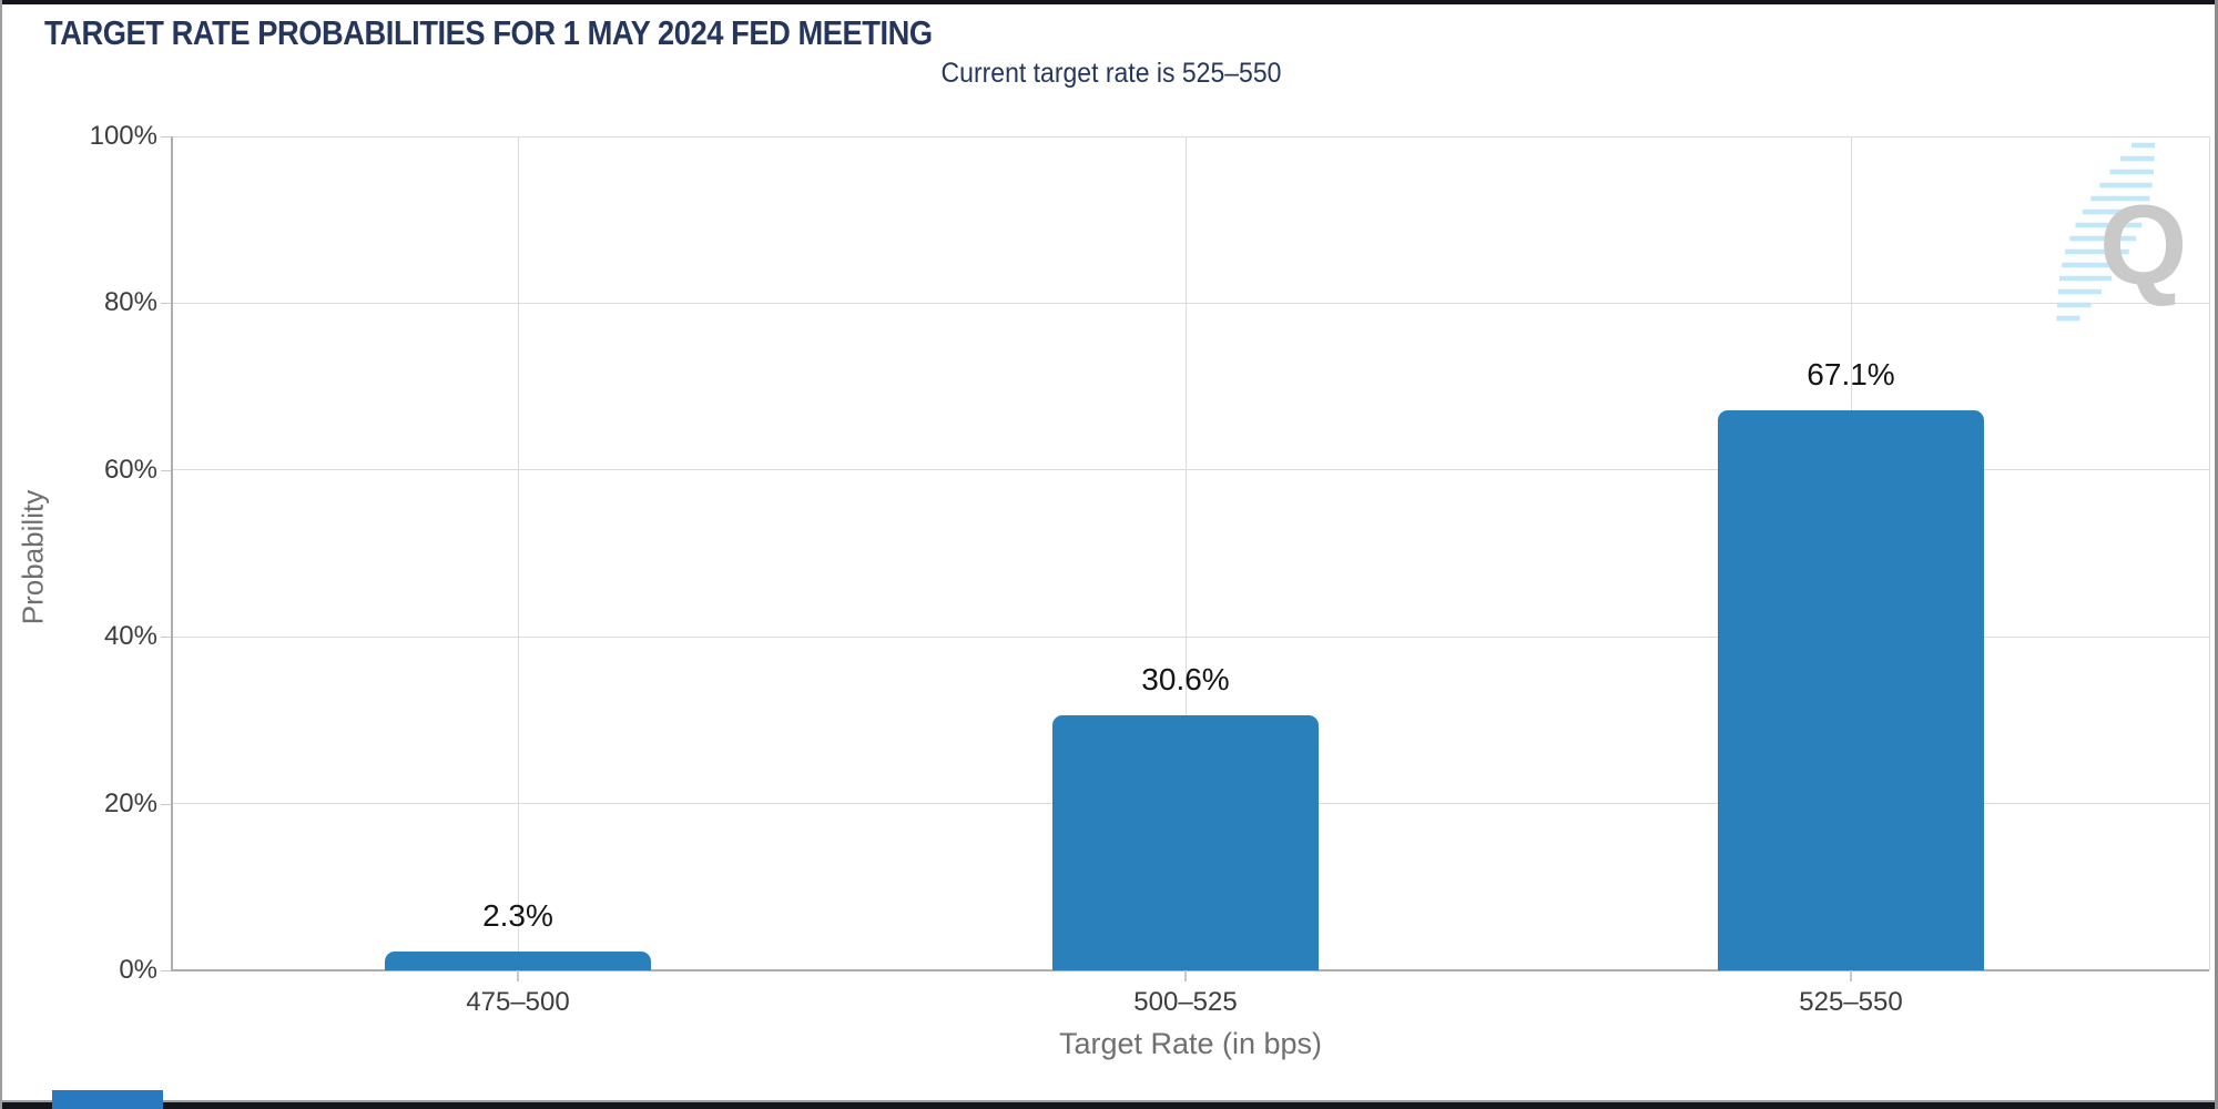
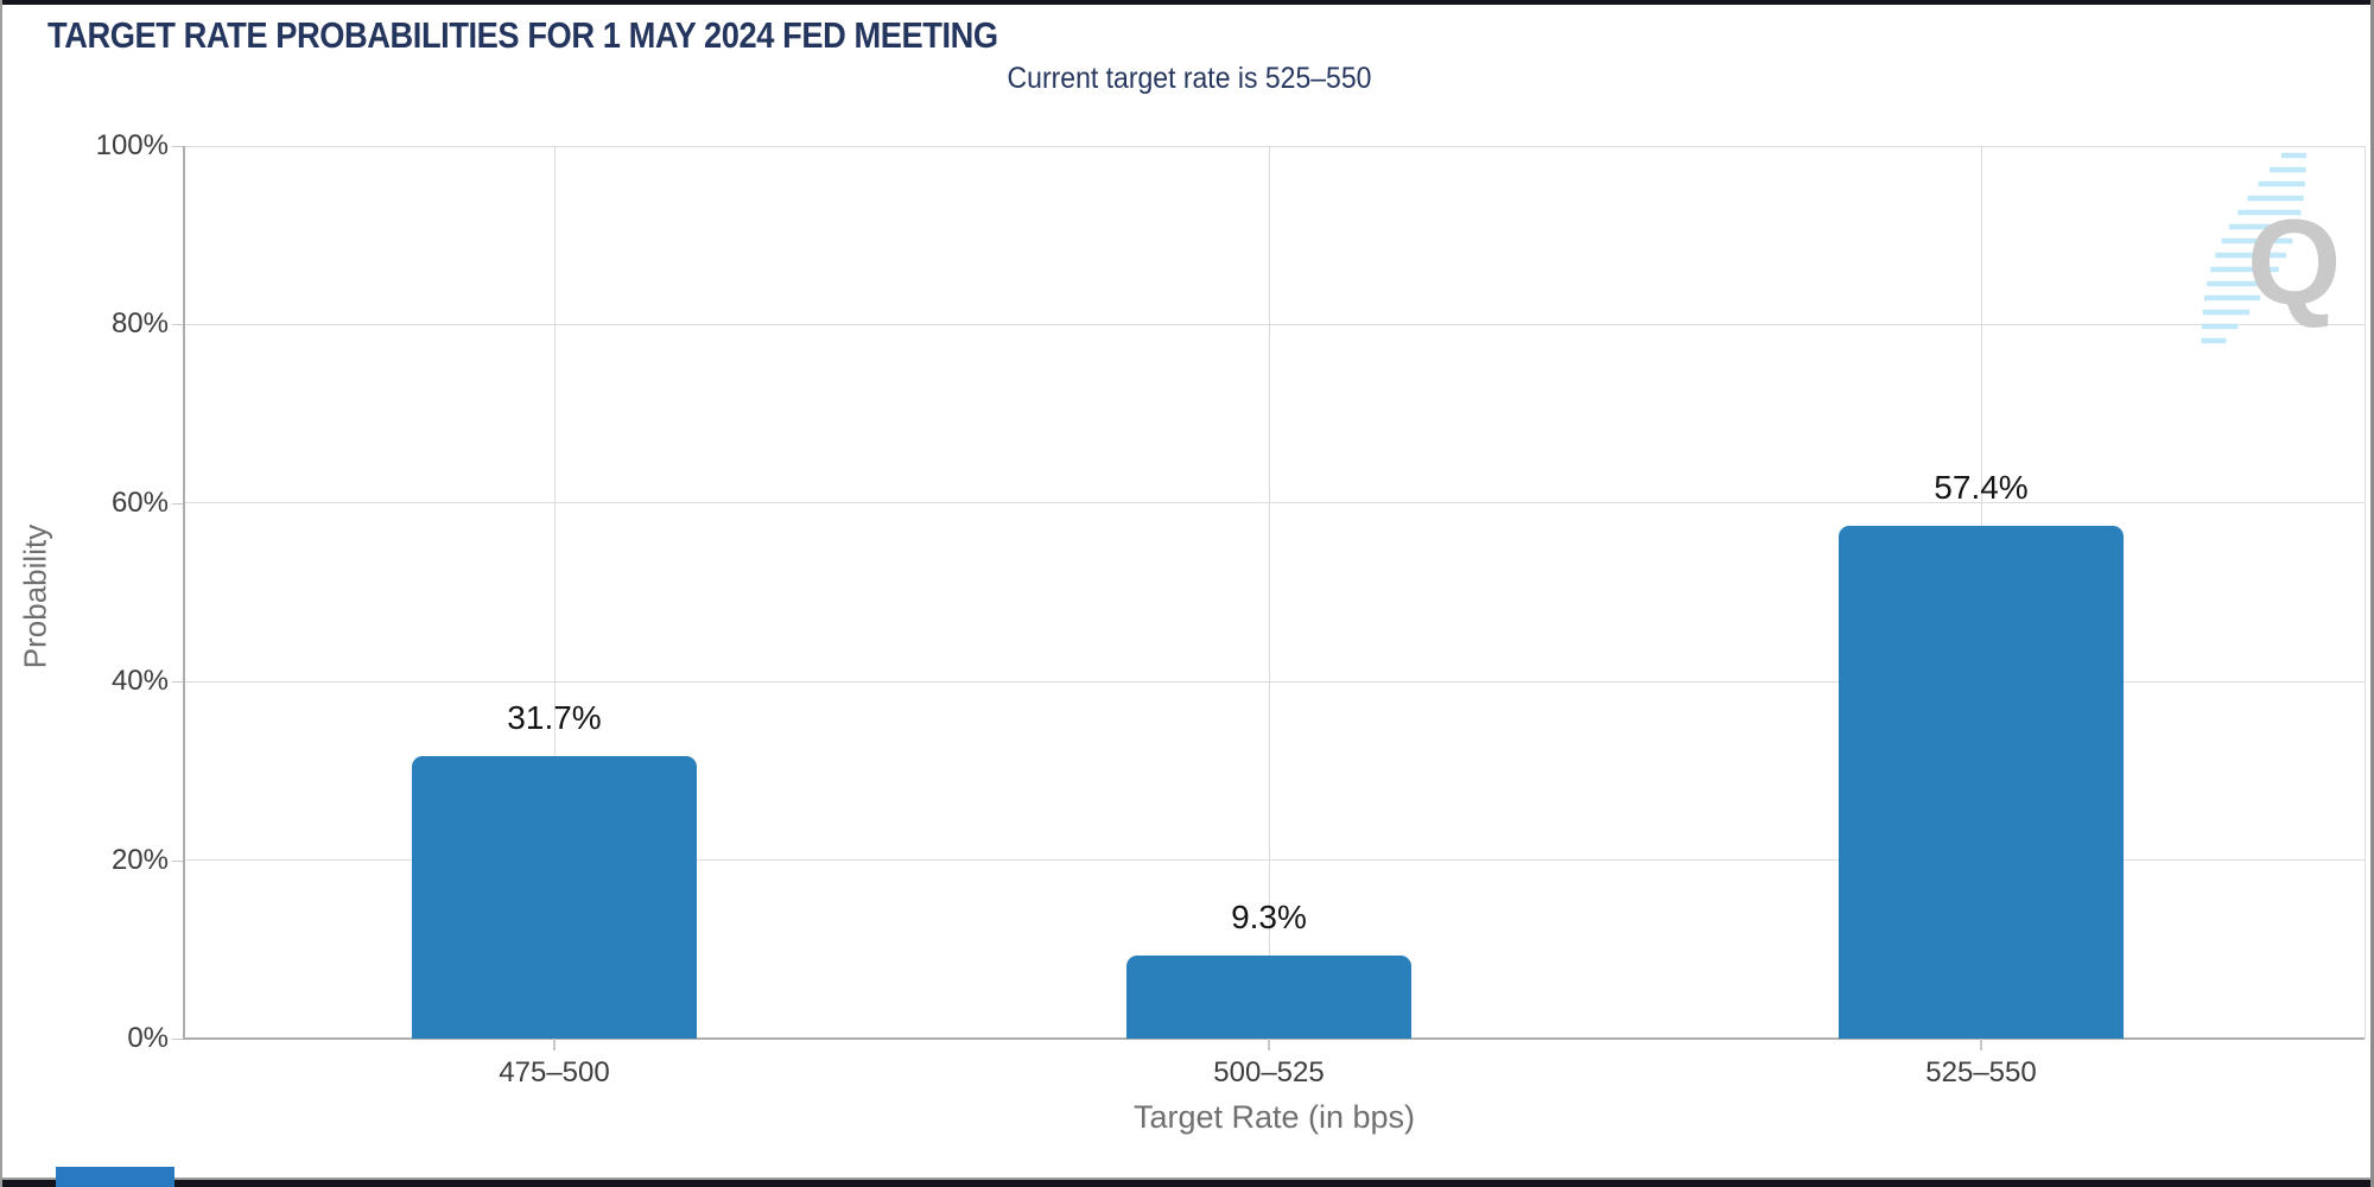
475–500: 2.3% -> 31.7%
500–525: 30.6% -> 9.3%
525–550: 67.1% -> 57.4%
